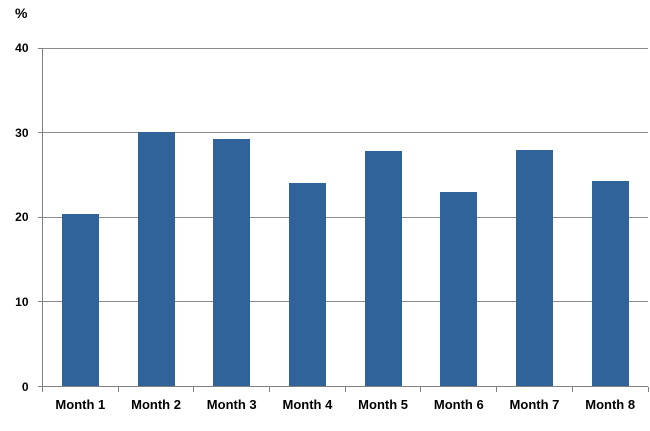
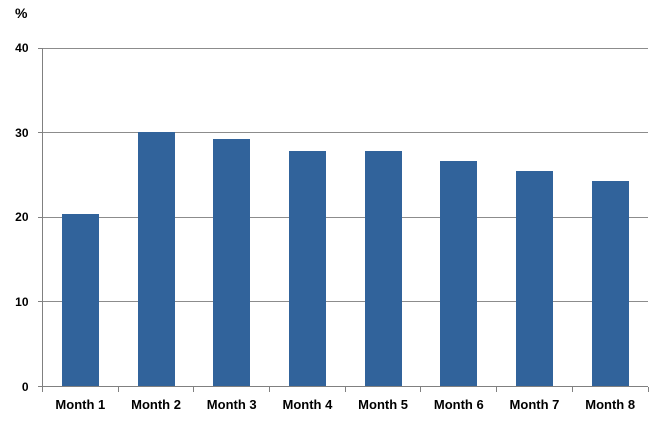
Month 4: 24 -> 28
Month 6: 23 -> 27
Month 7: 28 -> 26
